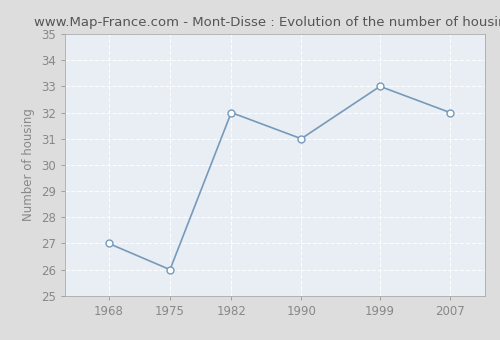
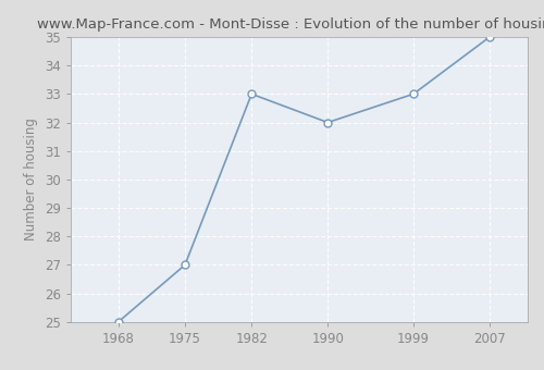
1968: 27 -> 25
1975: 26 -> 27
1982: 32 -> 33
1990: 31 -> 32
2007: 32 -> 35
